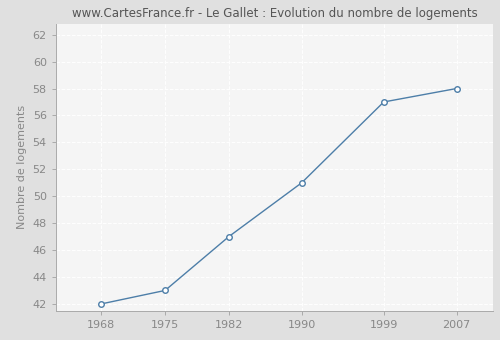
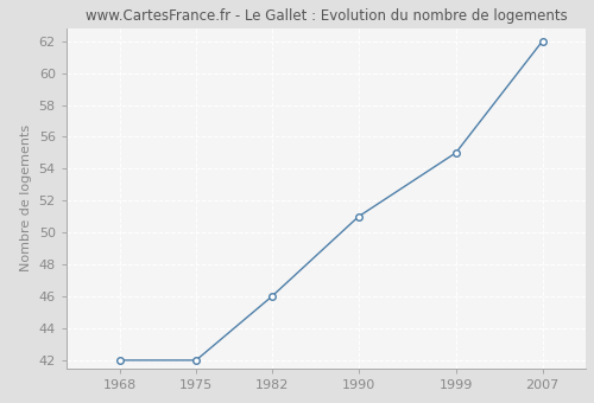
1975: 43 -> 42
1982: 47 -> 46
1999: 57 -> 55
2007: 58 -> 62
